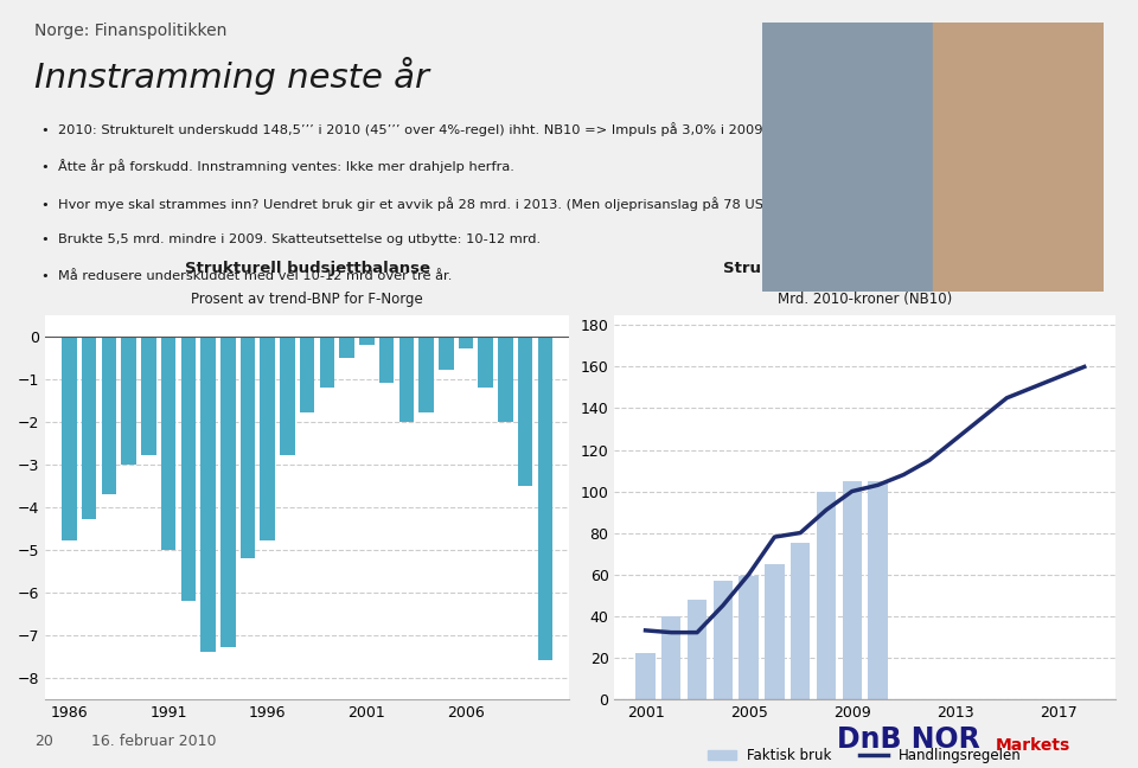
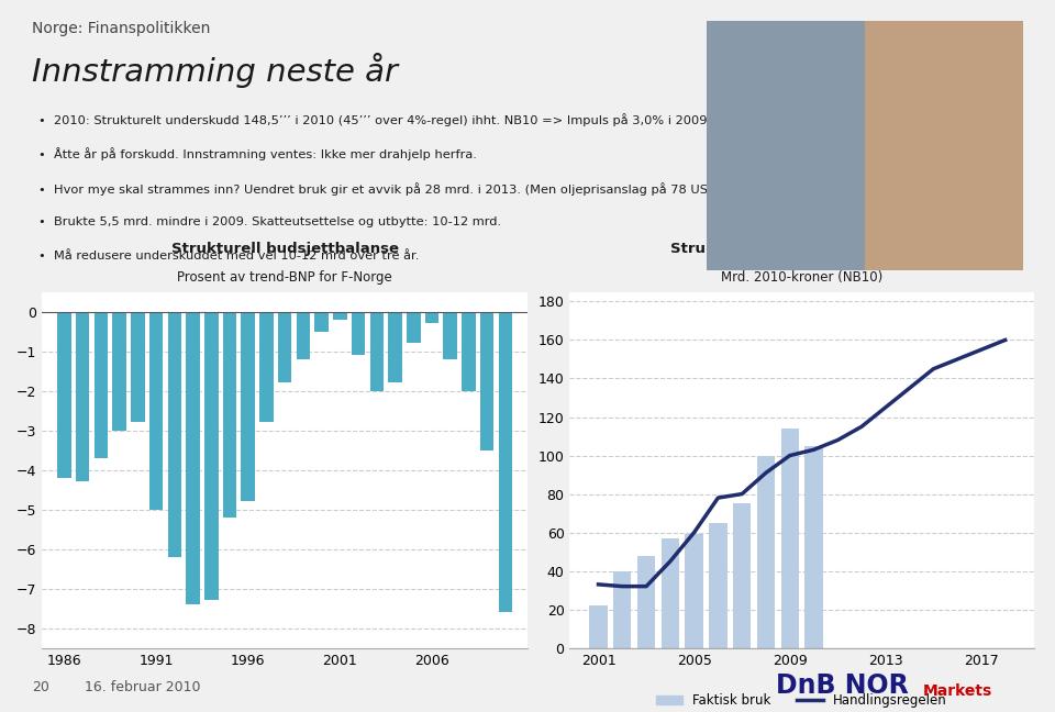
1986: -4.8 -> -4.2
Faktisk bruk/2009: 105 -> 114
